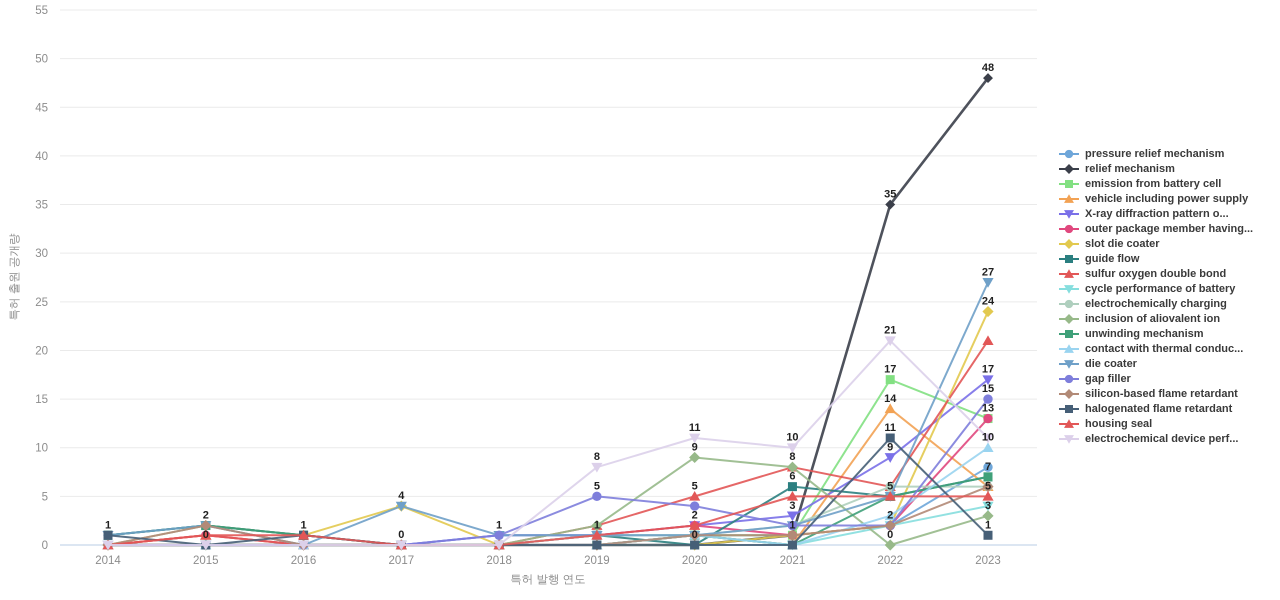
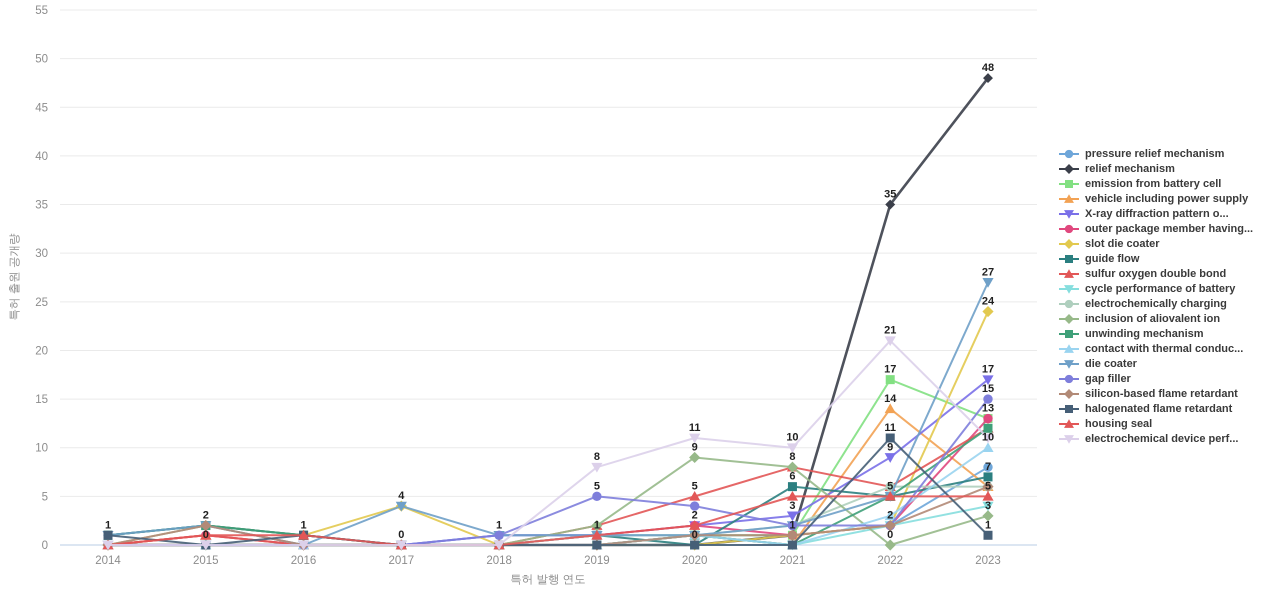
sulfur oxygen double bond/2023: 21 -> 12
unwinding mechanism/2023: 7 -> 12
